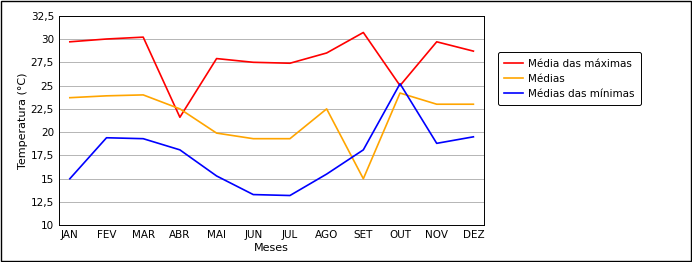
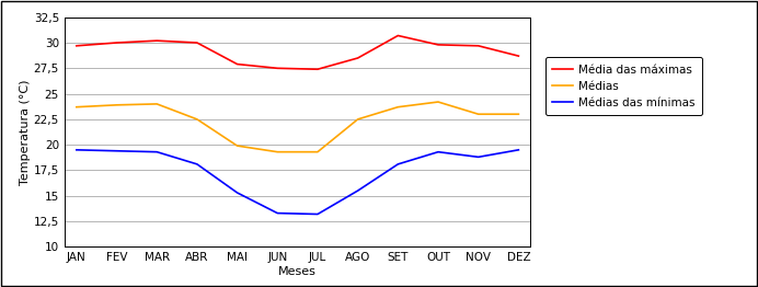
Médias das mínimas/JAN: 15,0 -> 19,5
Média das máximas/ABR: 21,6 -> 30,0
Médias/SET: 15,0 -> 23,7
Média das máximas/OUT: 25,0 -> 29,8
Médias das mínimas/OUT: 25,2 -> 19,3
